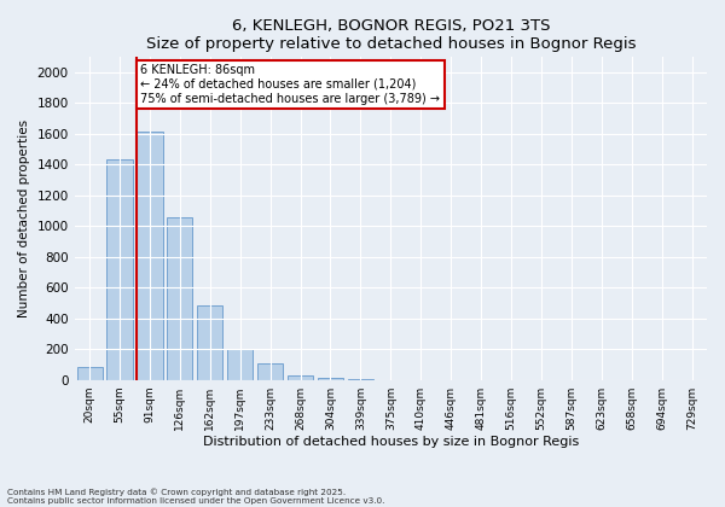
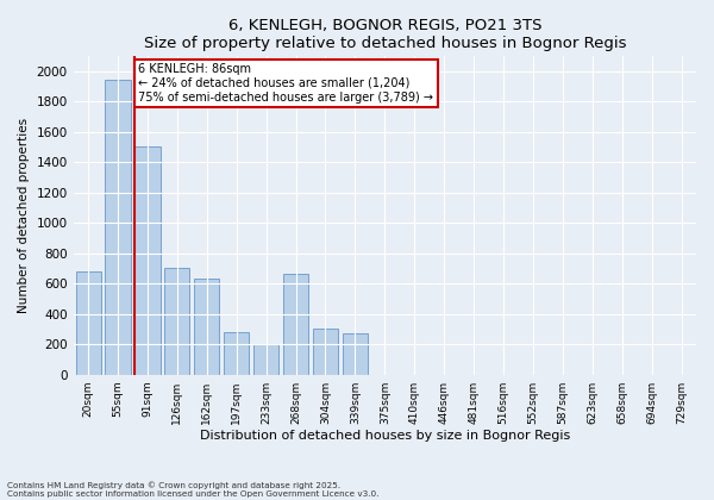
20sqm: 80 -> 680
55sqm: 1430 -> 1940
91sqm: 1610 -> 1500
126sqm: 1060 -> 700
162sqm: 480 -> 630
197sqm: 200 -> 280
233sqm: 110 -> 200
268sqm: 20 -> 660
304sqm: 20 -> 300
339sqm: 0 -> 270
